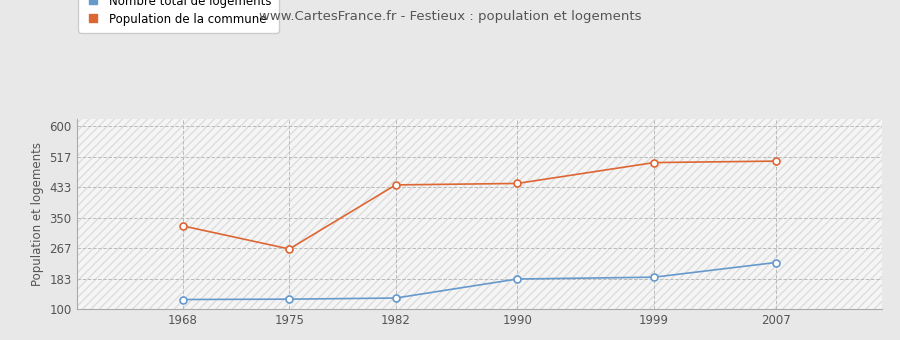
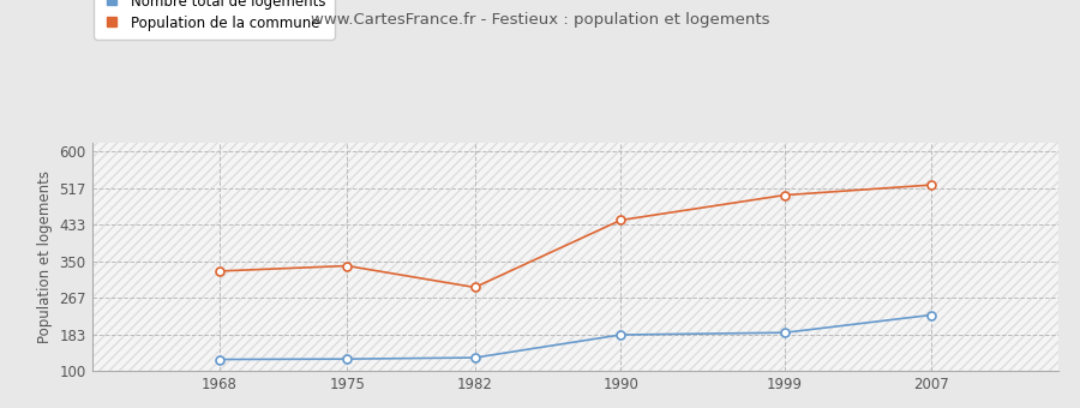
Population de la commune/1975: 265 -> 340
Population de la commune/1982: 440 -> 291
Population de la commune/2007: 505 -> 524
